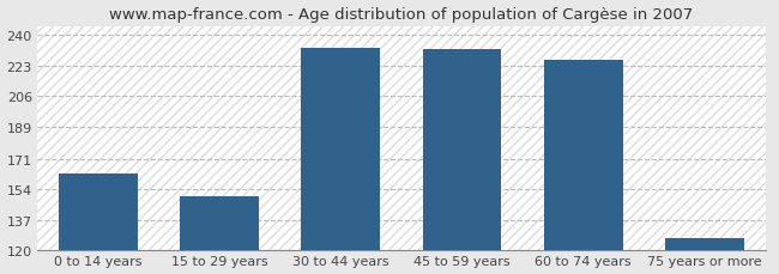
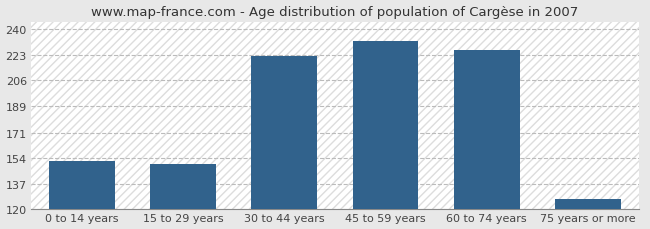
0 to 14 years: 163 -> 152
30 to 44 years: 233 -> 222
